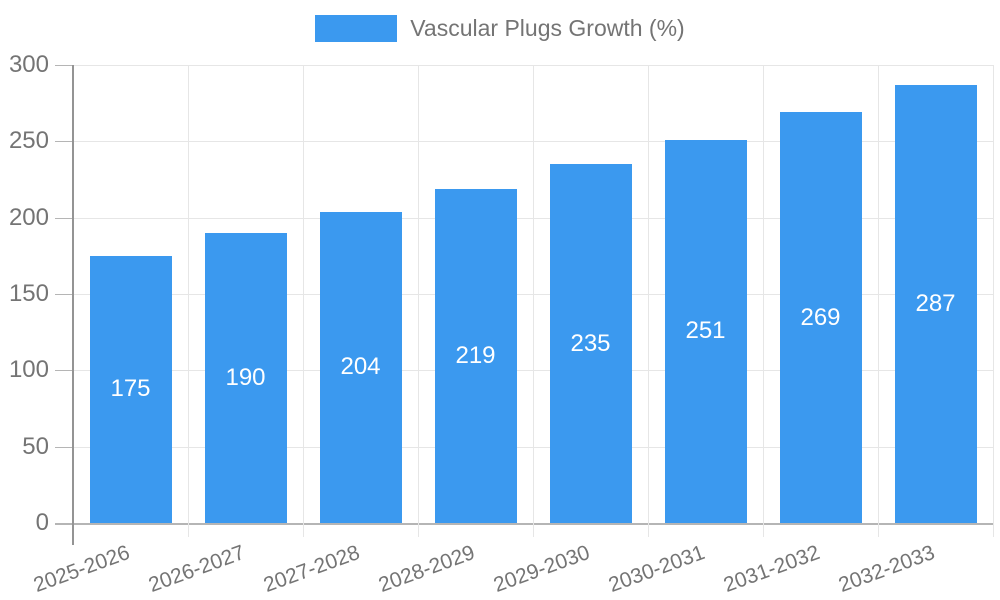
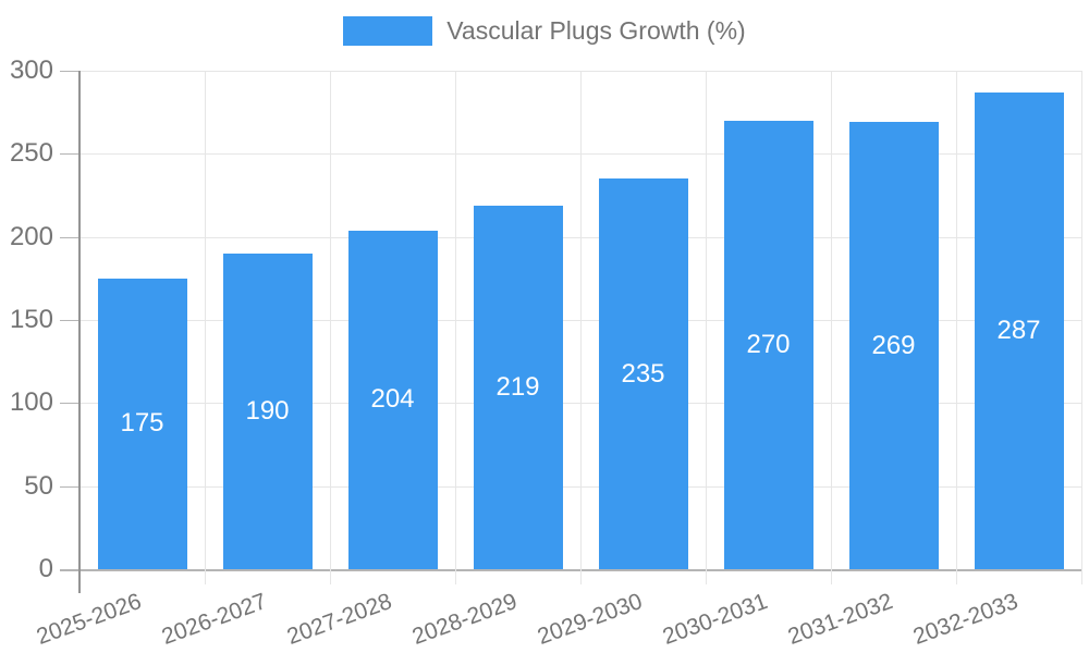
2030-2031: 251 -> 270
